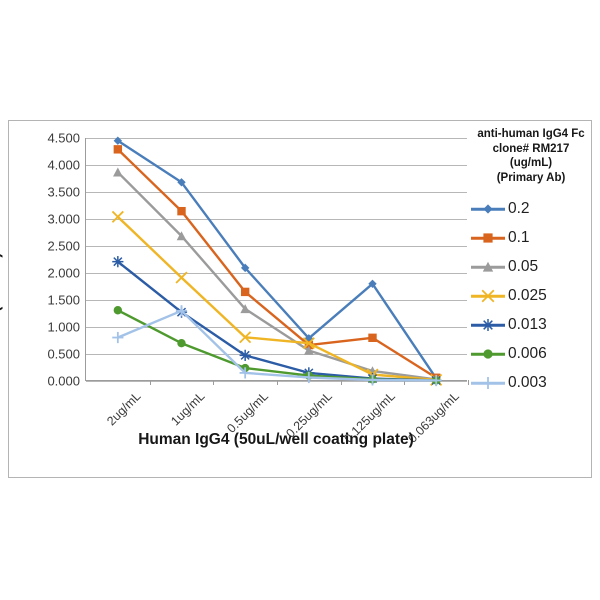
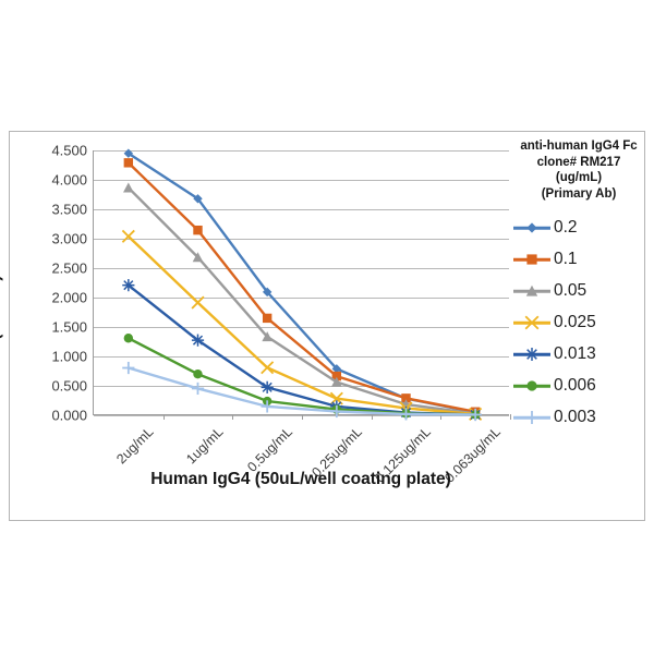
0.003/1ug/mL: 1.3 -> 0.5
0.025/0.25ug/mL: 0.7 -> 0.3
0.2/0.125ug/mL: 1.8 -> 0.3
0.1/0.125ug/mL: 0.8 -> 0.3
